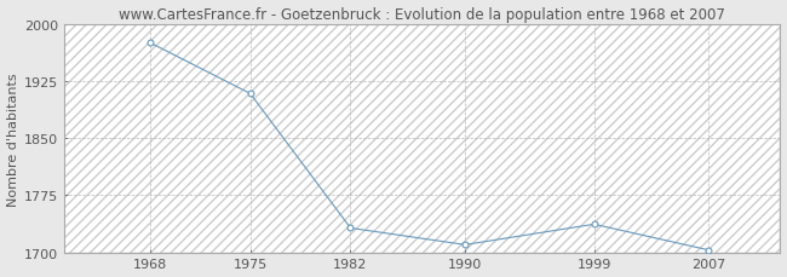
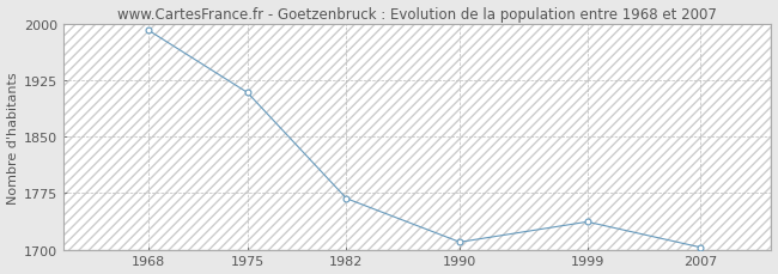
1968: 1976 -> 1992
1982: 1732 -> 1768
